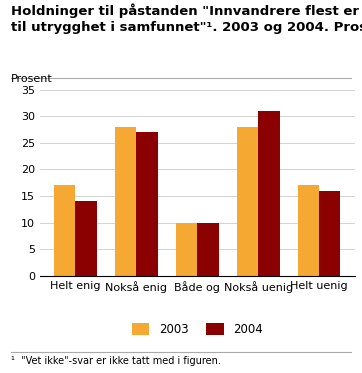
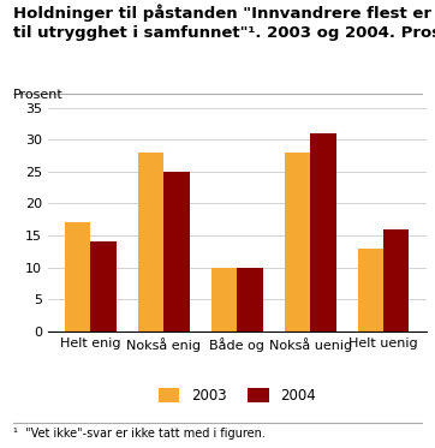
2004/Nokså enig: 27 -> 25
2003/Helt uenig: 17 -> 13
